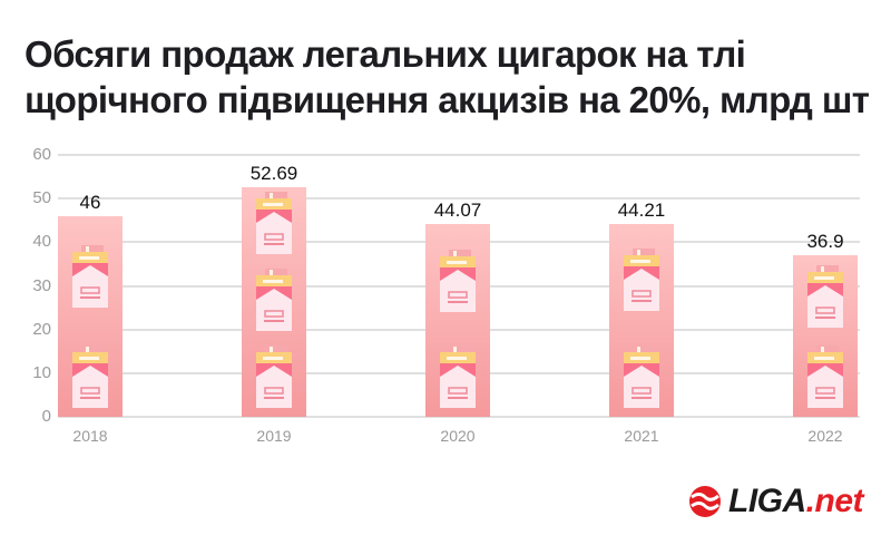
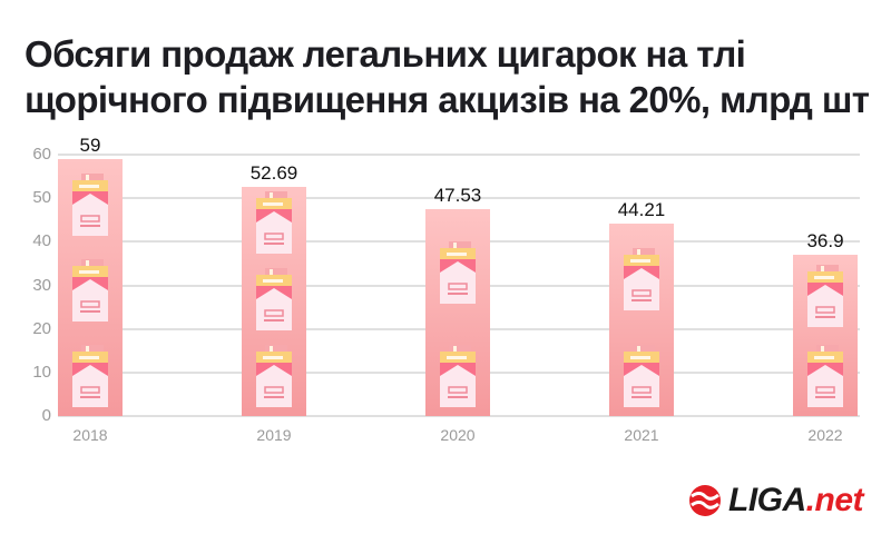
2018: 46 -> 59
2020: 44.07 -> 47.53
